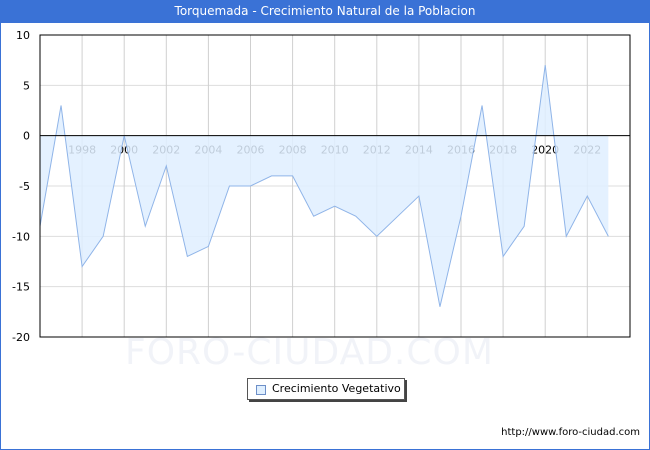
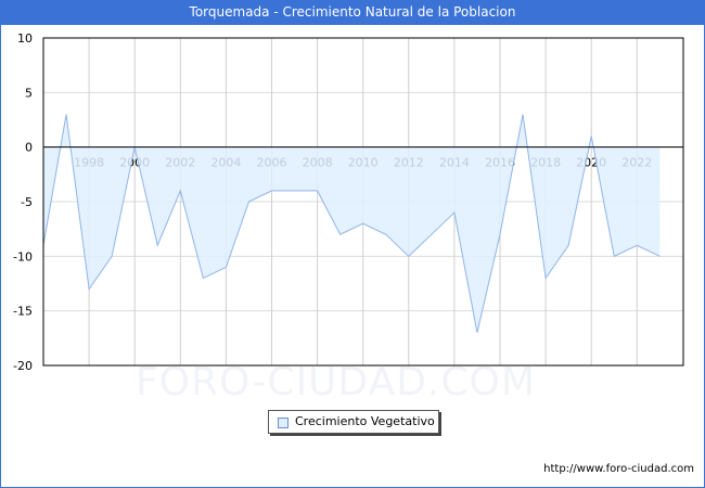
2002: -3 -> -4
2006: -5 -> -4
2020: 7 -> 1
2022: -6 -> -9
